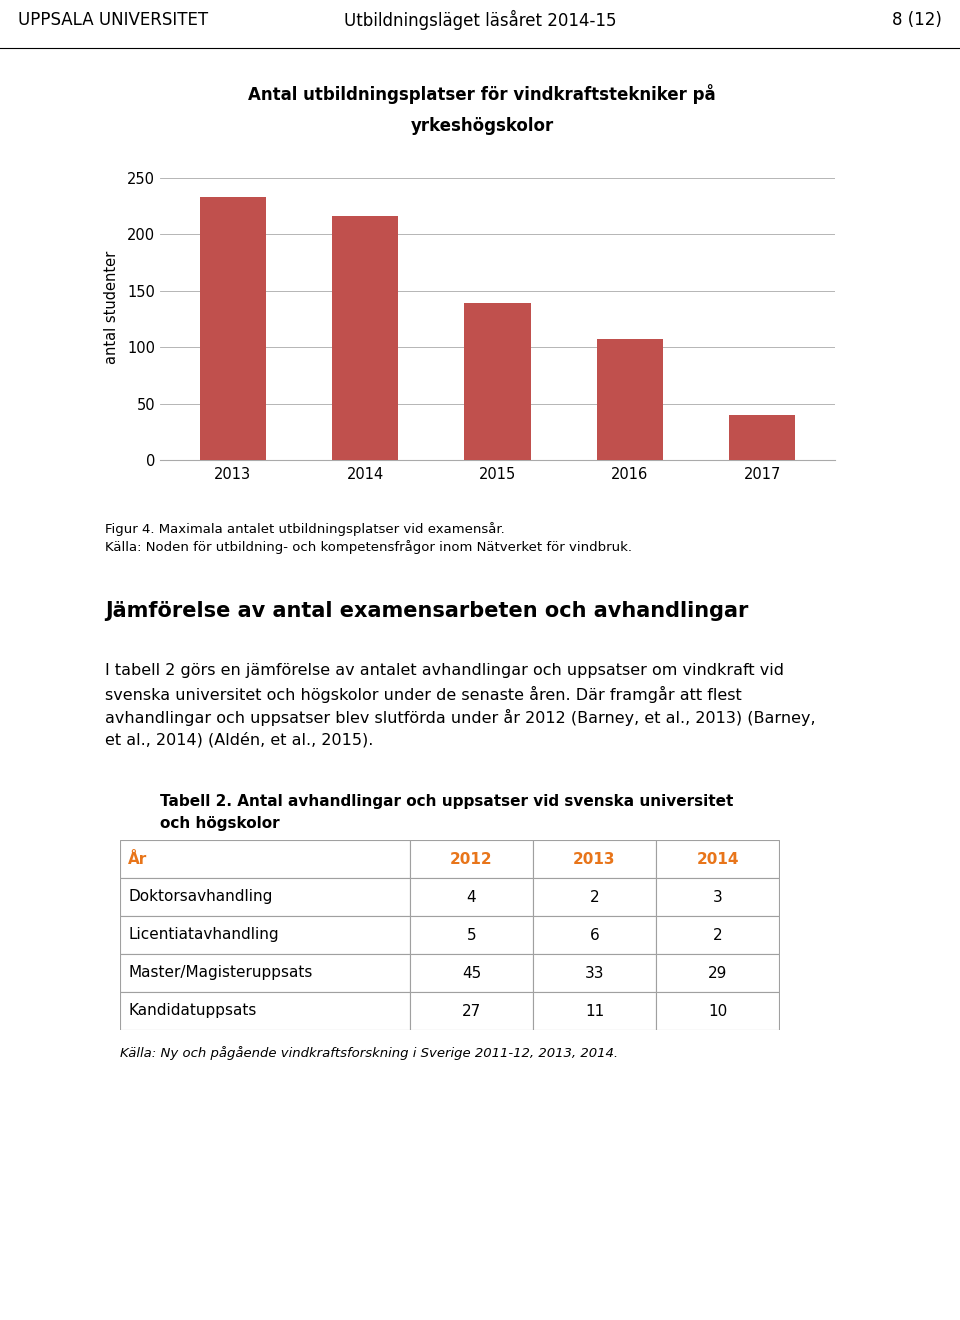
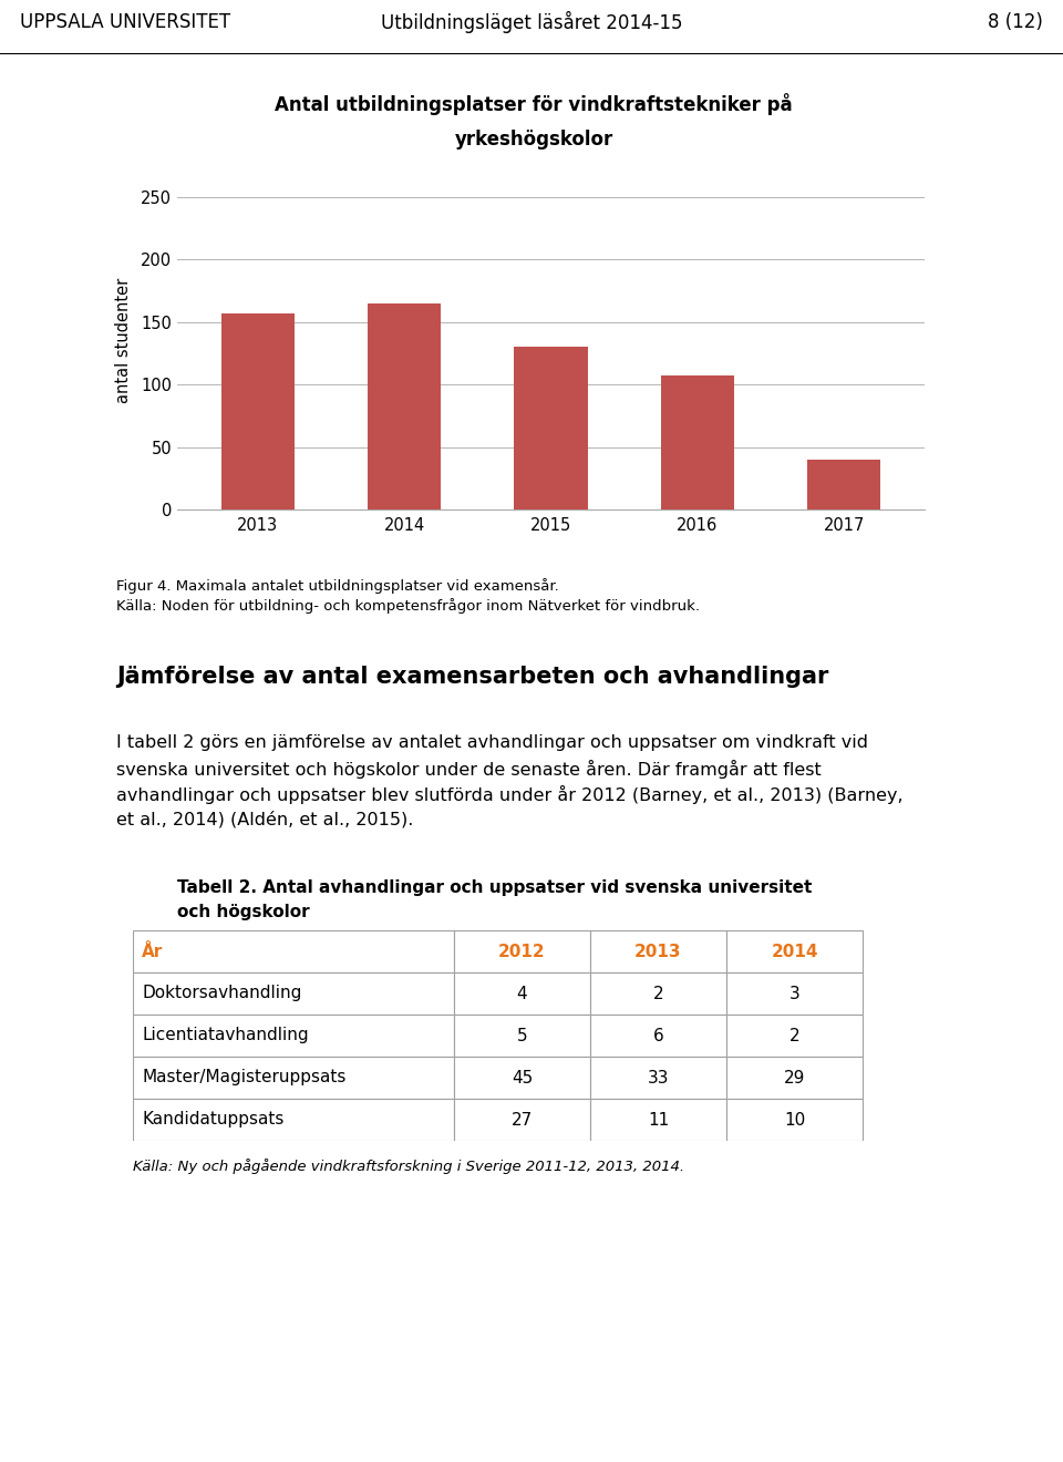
2013: 233 -> 157
2014: 216 -> 165
2015: 139 -> 130
